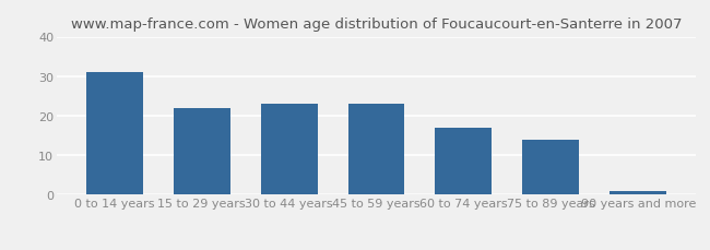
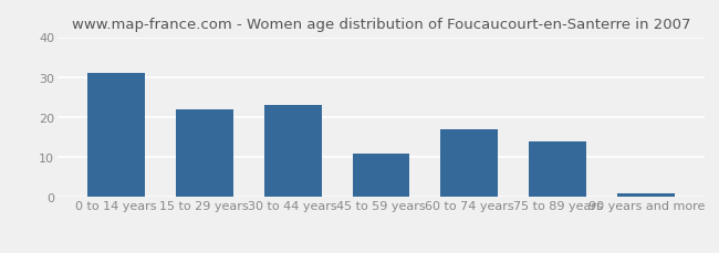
45 to 59 years: 23 -> 11
